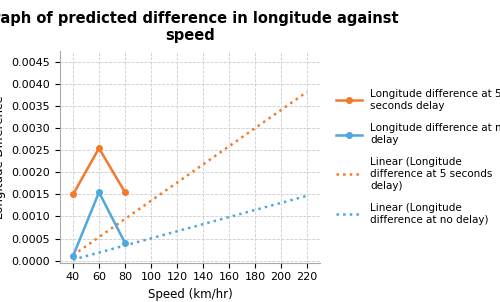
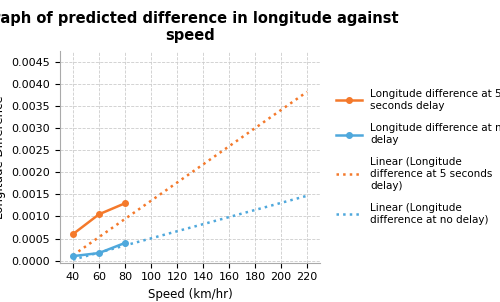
Linear (Longitude difference at 5 seconds delay)/40: 0.00150 -> 0.00060
Linear (Longitude difference at 5 seconds delay)/60: 0.00255 -> 0.00105
Linear (Longitude difference at no delay)/60: 0.00155 -> 0.00017
Linear (Longitude difference at 5 seconds delay)/80: 0.00155 -> 0.00130
